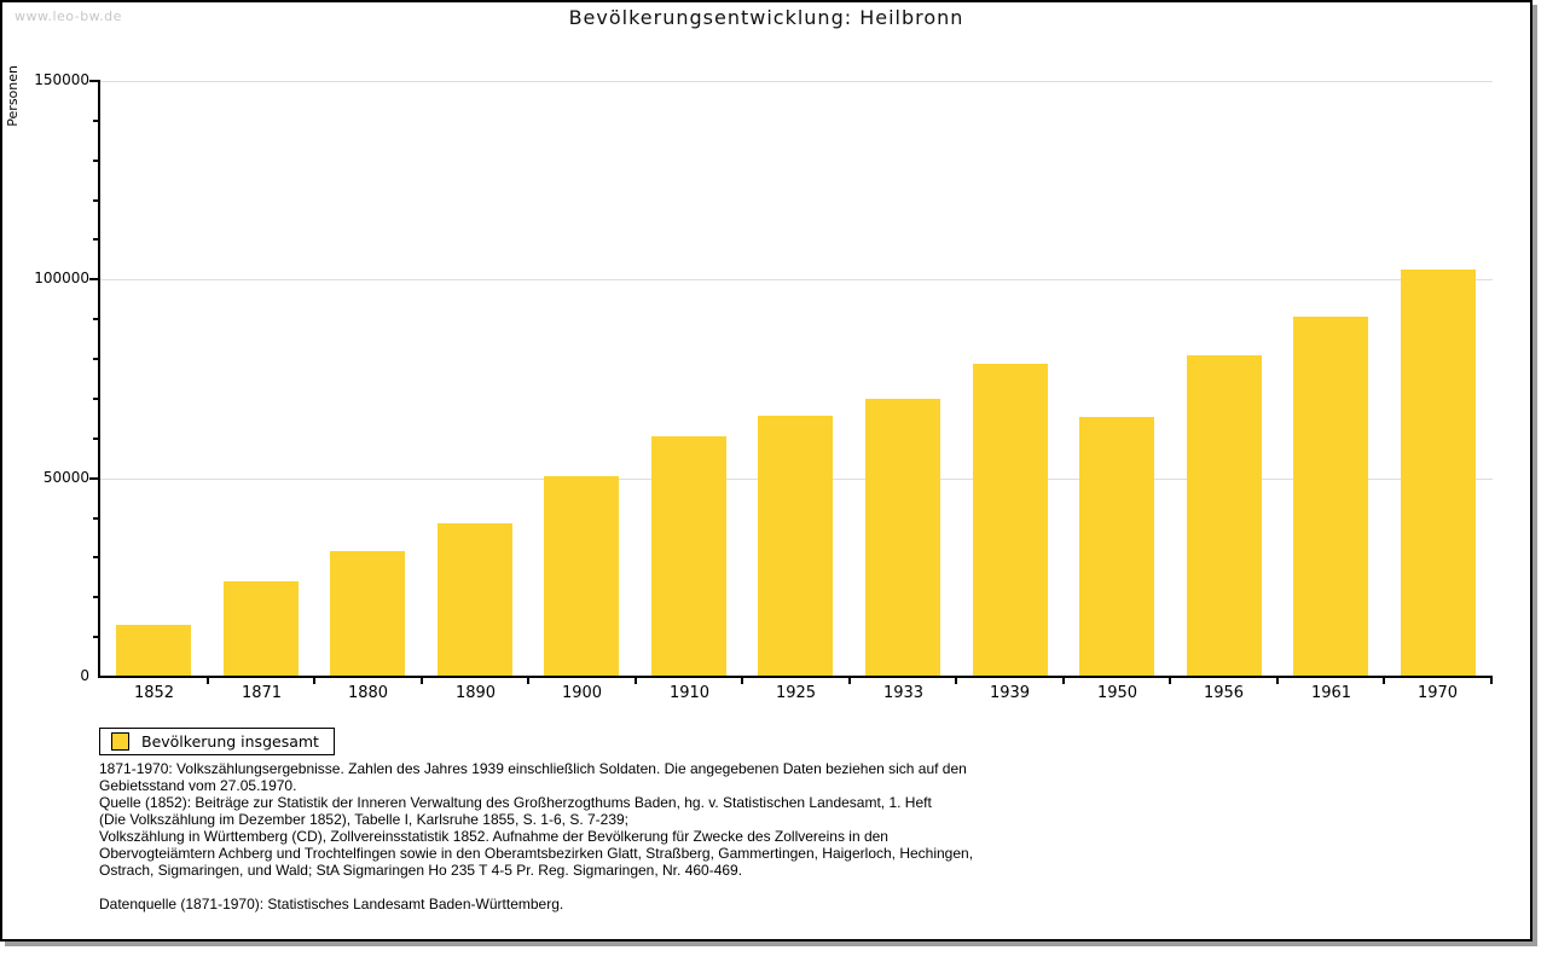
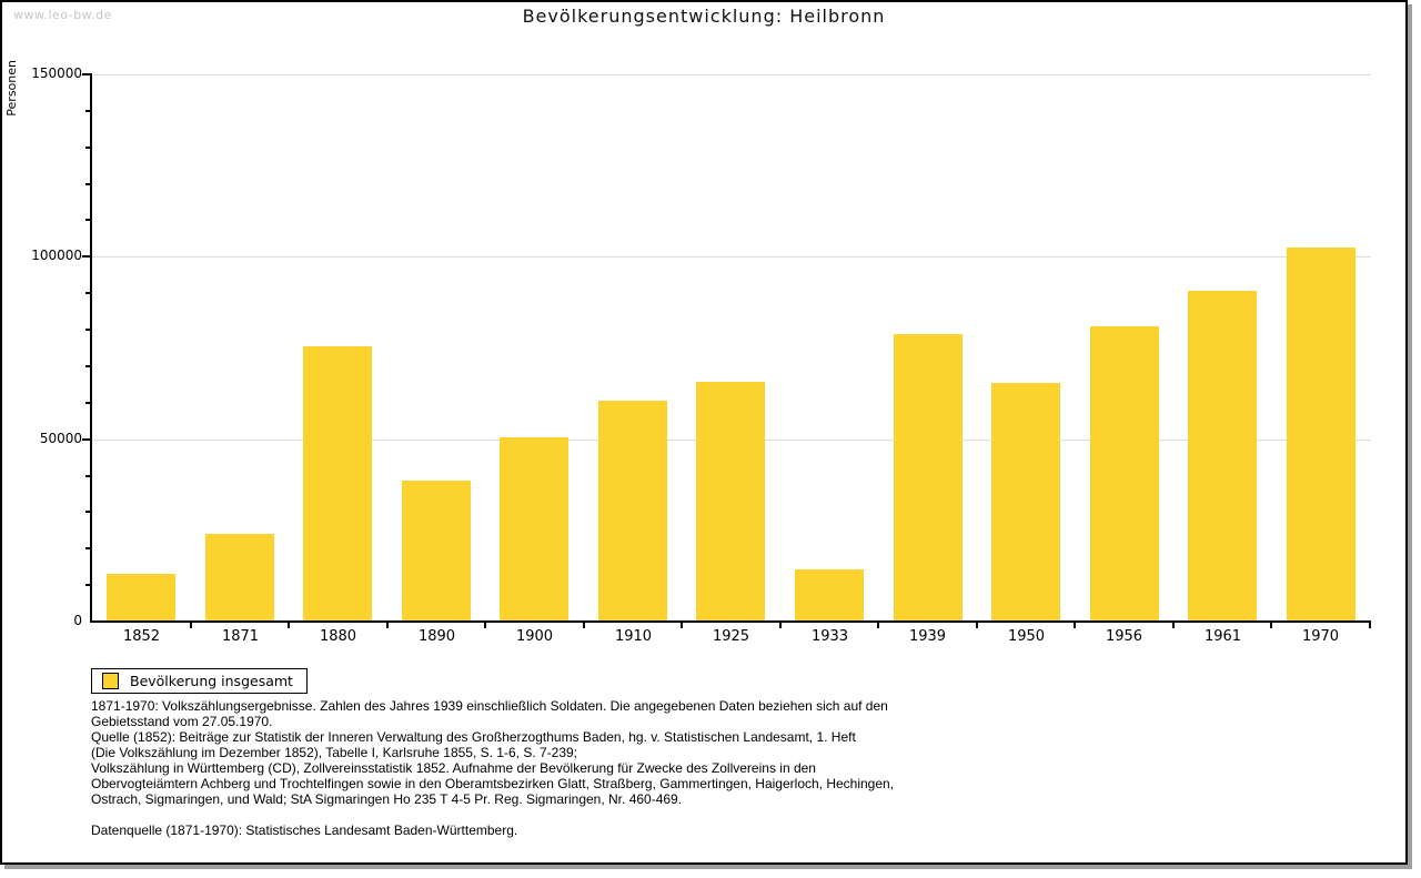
1880: 31000 -> 75000
1933: 70000 -> 14000
